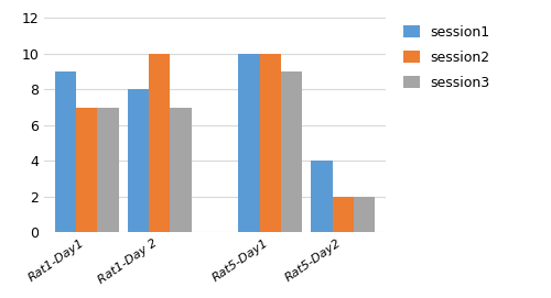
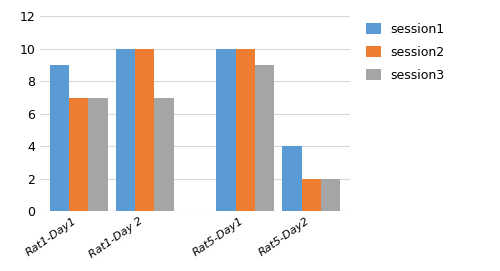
session1/Rat1-Day 2: 8 -> 10
